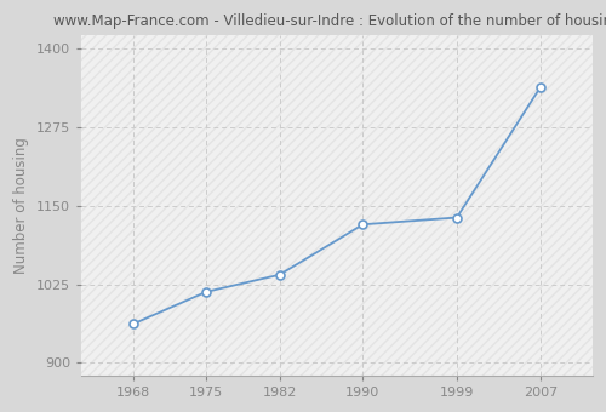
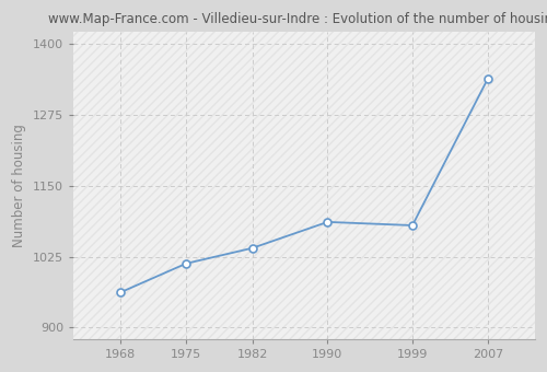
1990: 1120 -> 1086
1999: 1131 -> 1080
